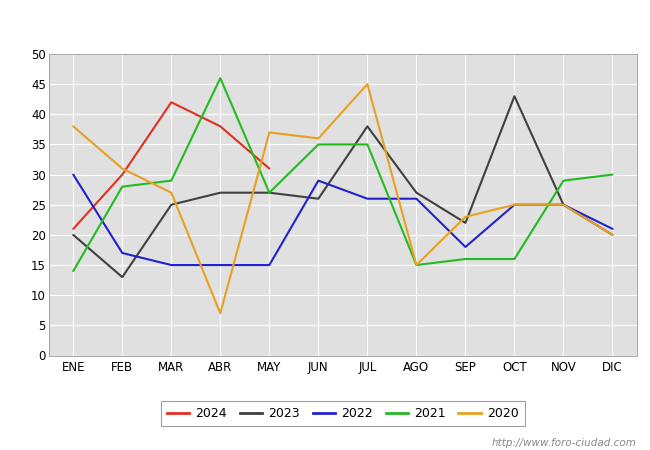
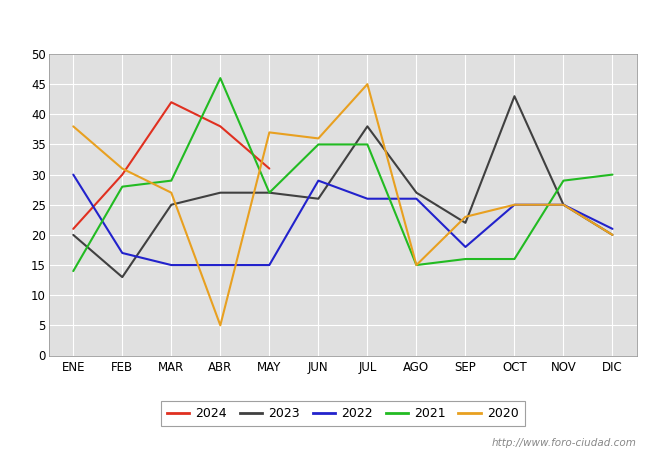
2020/ABR: 7 -> 5
